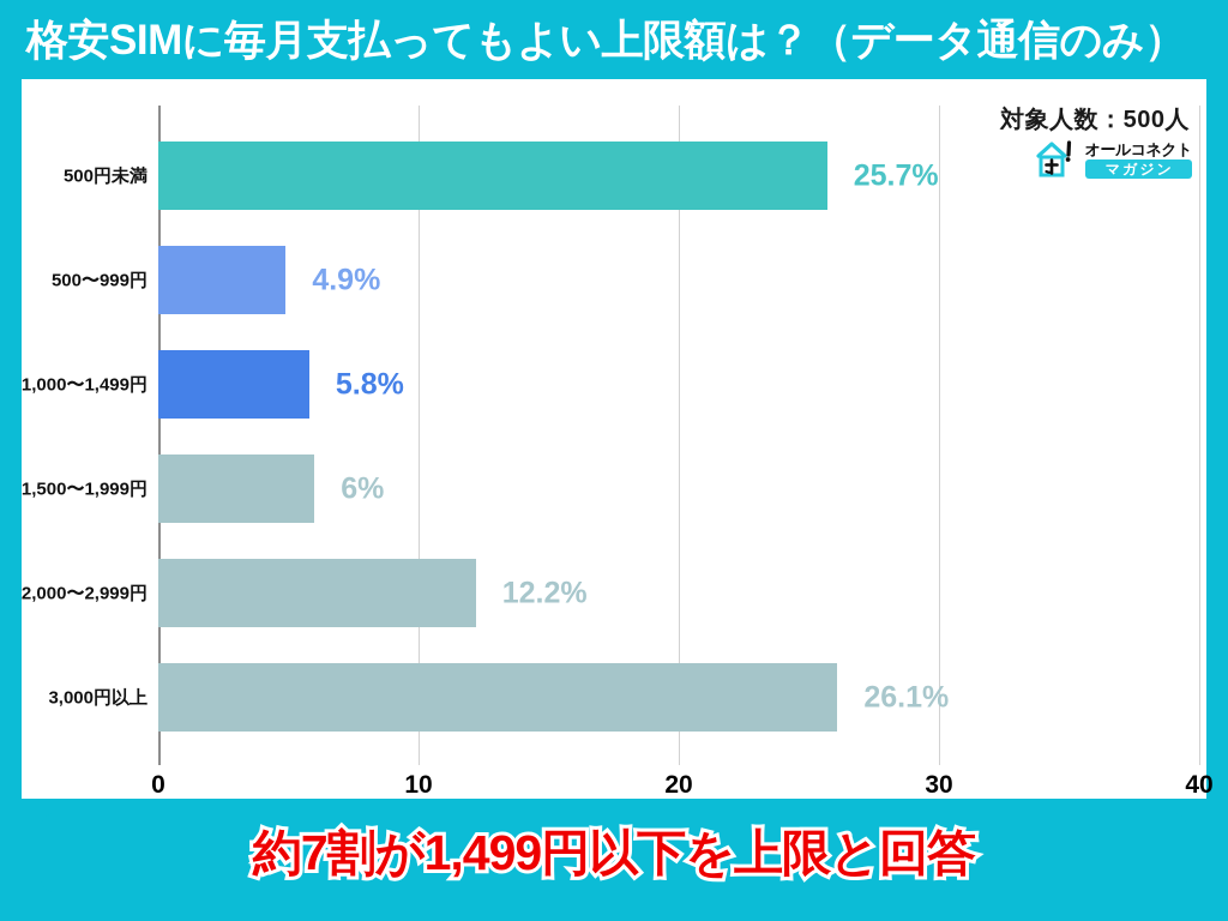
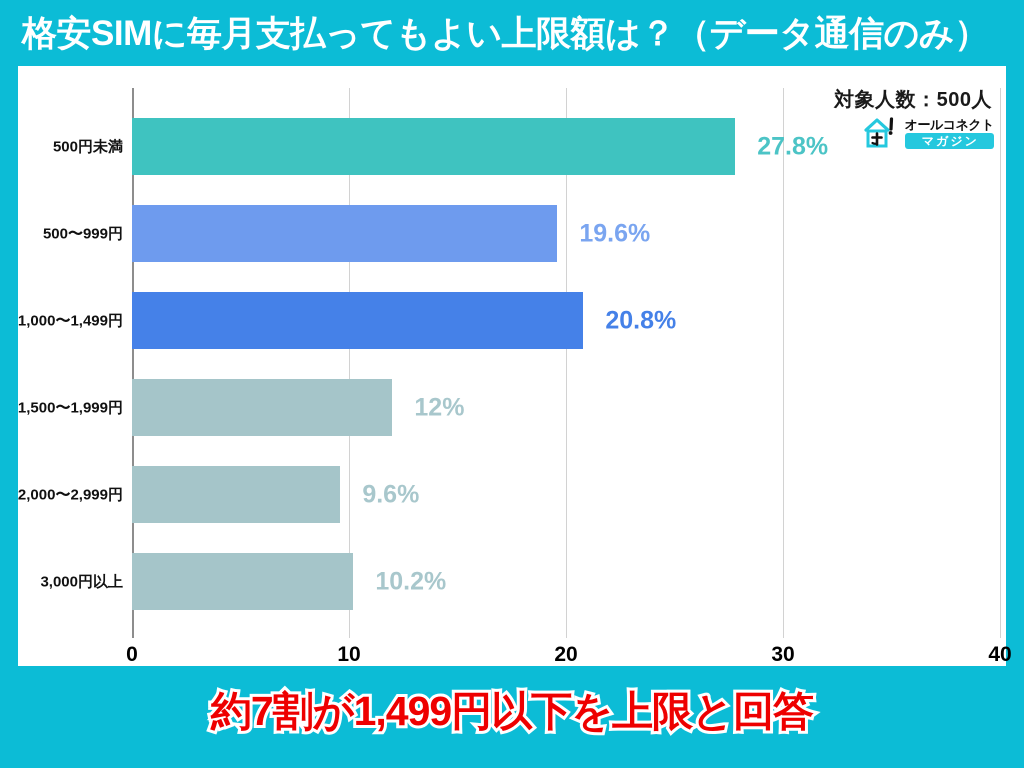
500円未満: 25.7% -> 27.8%
500〜999円: 4.9% -> 19.6%
1,000〜1,499円: 5.8% -> 20.8%
1,500〜1,999円: 6% -> 12%
2,000〜2,999円: 12.2% -> 9.6%
3,000円以上: 26.1% -> 10.2%
